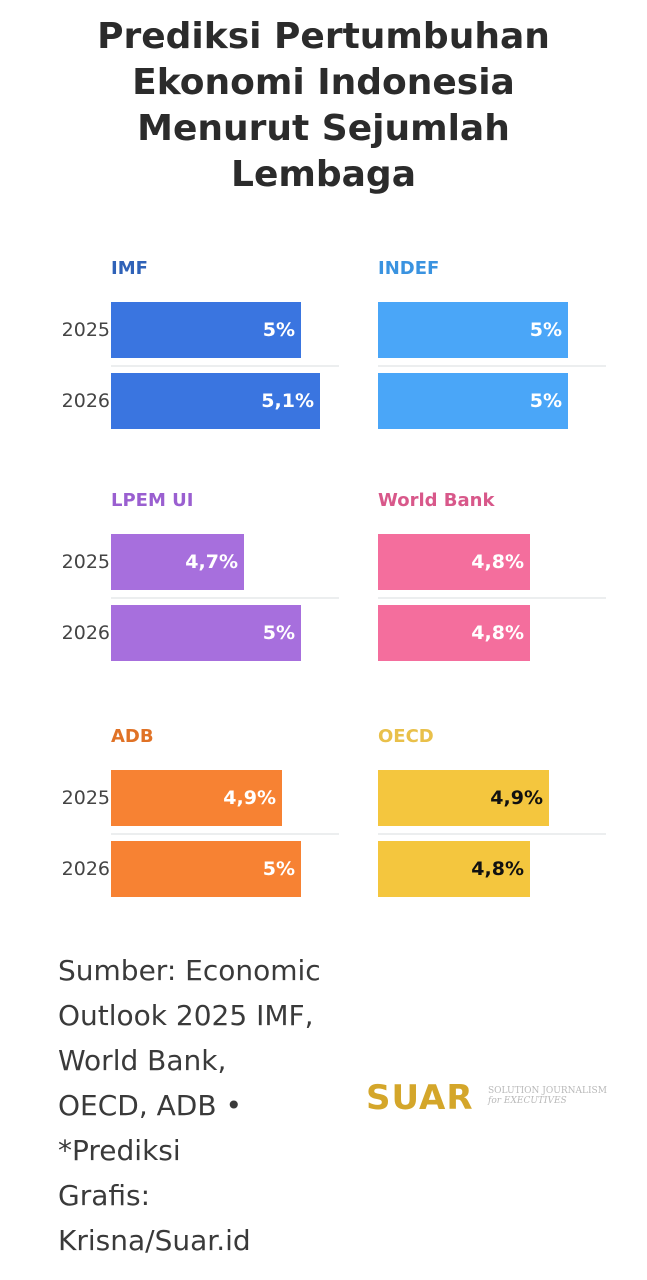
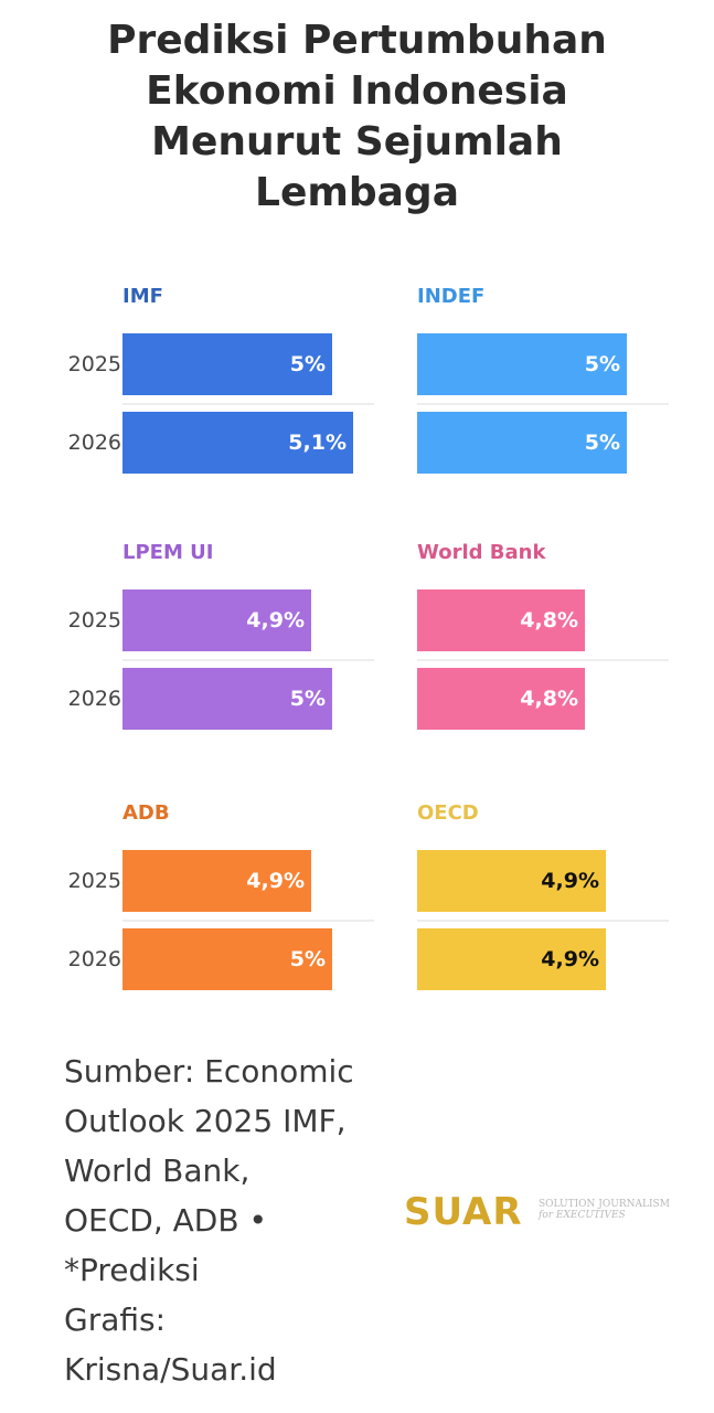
LPEM UI/2025: 4,7% -> 4,9%
OECD/2026: 4,8% -> 4,9%
